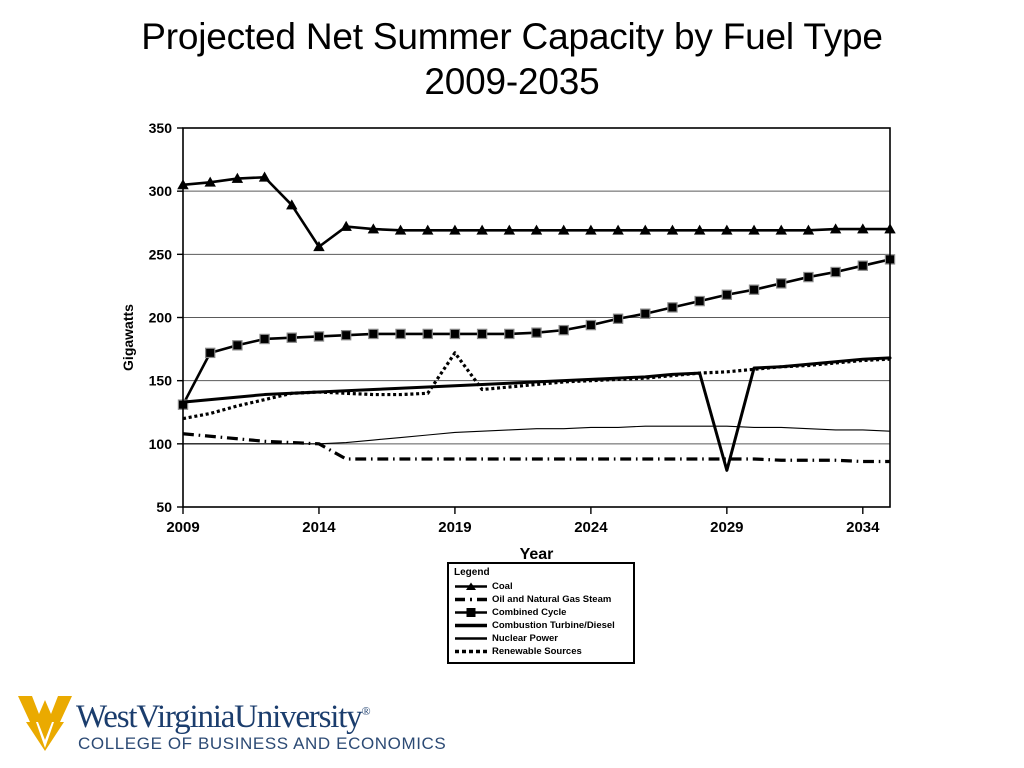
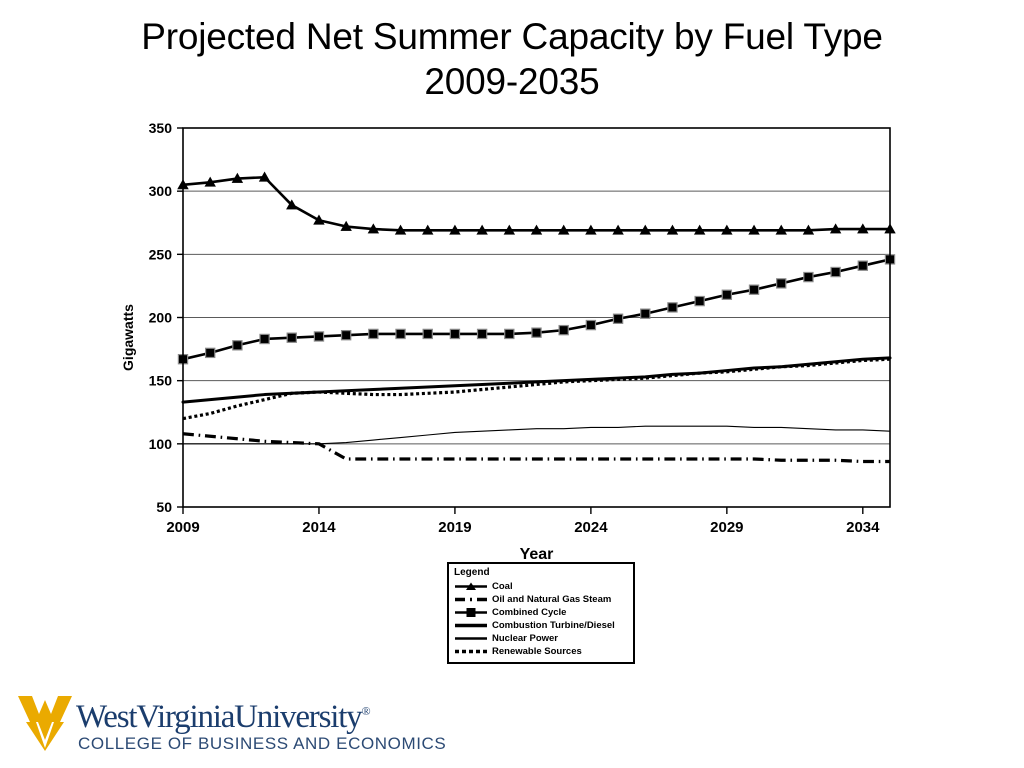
Combined Cycle/2009: 131 -> 167
Coal/2014: 256 -> 277
Renewable Sources/2019: 172 -> 141
Combustion Turbine/Diesel/2029: 79 -> 158
